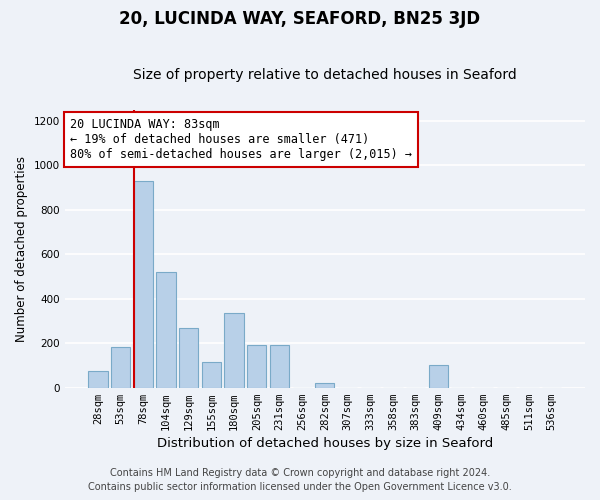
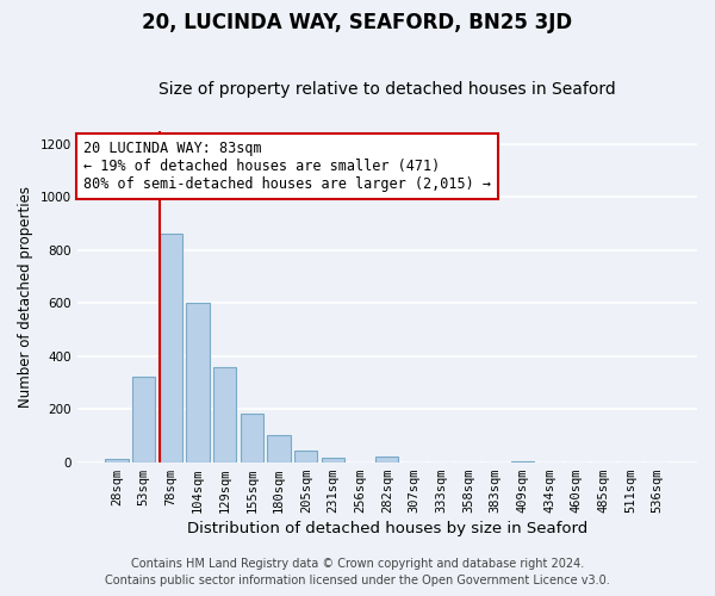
28sqm: 75 -> 10
53sqm: 185 -> 320
78sqm: 930 -> 860
104sqm: 520 -> 600
129sqm: 270 -> 360
155sqm: 115 -> 185
180sqm: 335 -> 100
205sqm: 190 -> 45
231sqm: 190 -> 15
409sqm: 100 -> 5
